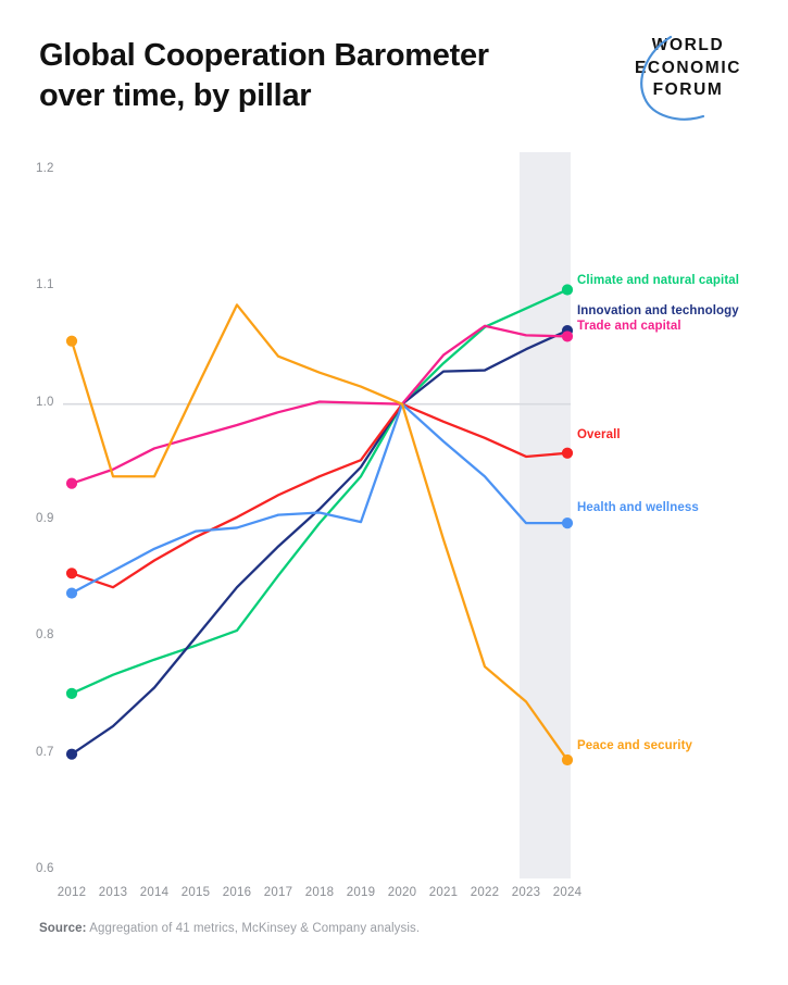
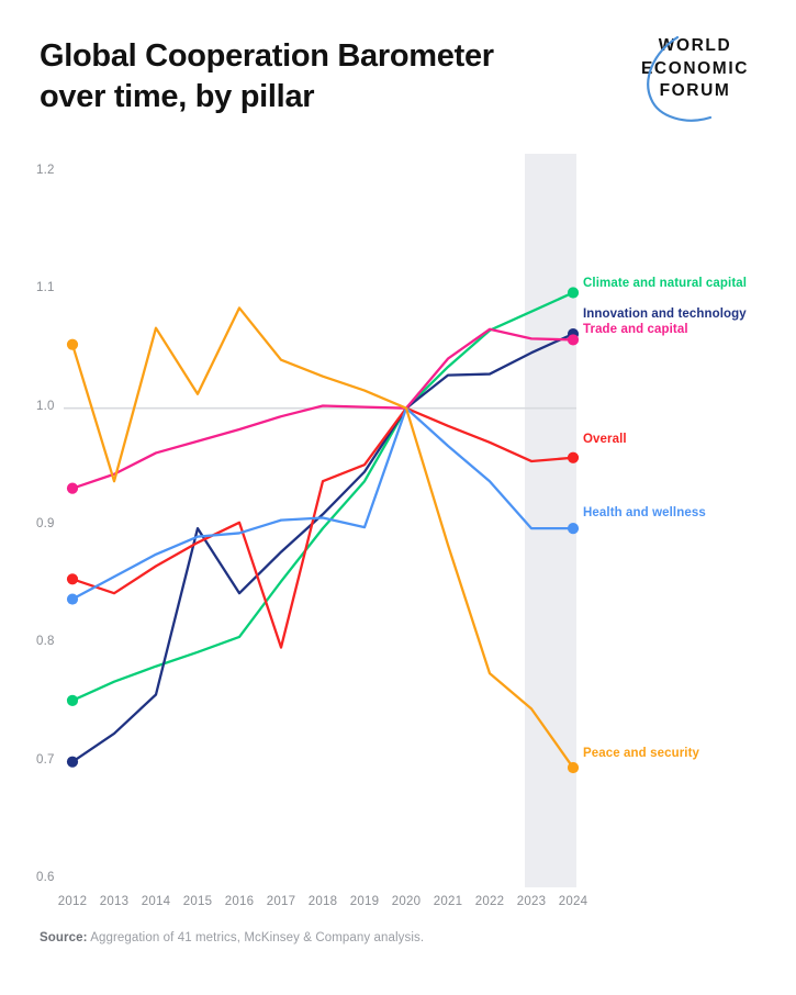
Peace and security/2014: 0.938 -> 1.068
Innovation and technology/2015: 0.800 -> 0.898
Overall/2017: 0.922 -> 0.797
